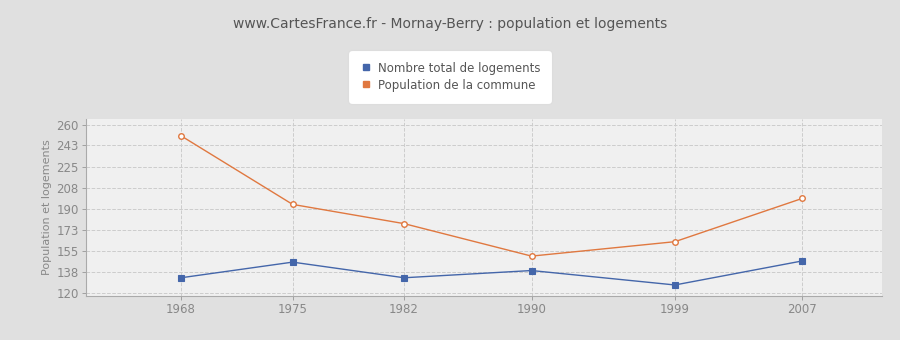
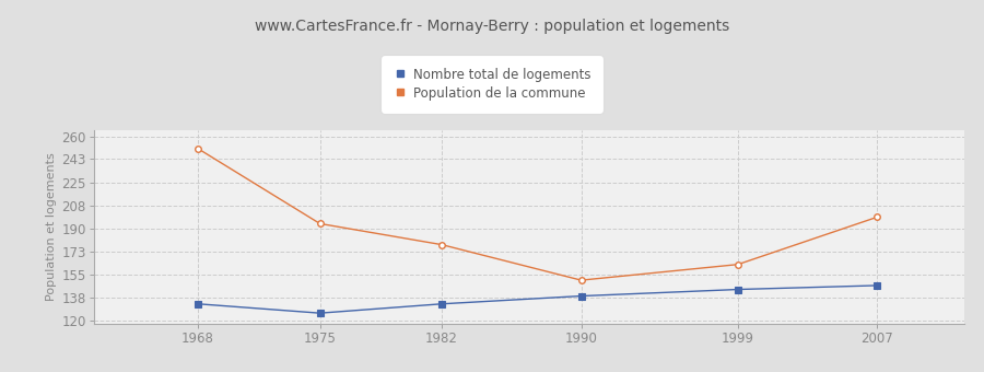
Nombre total de logements/1975: 146 -> 126
Nombre total de logements/1999: 127 -> 144
